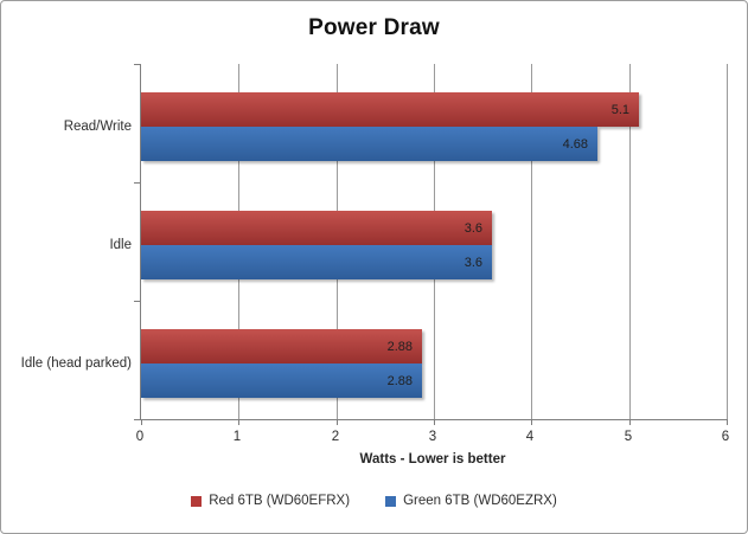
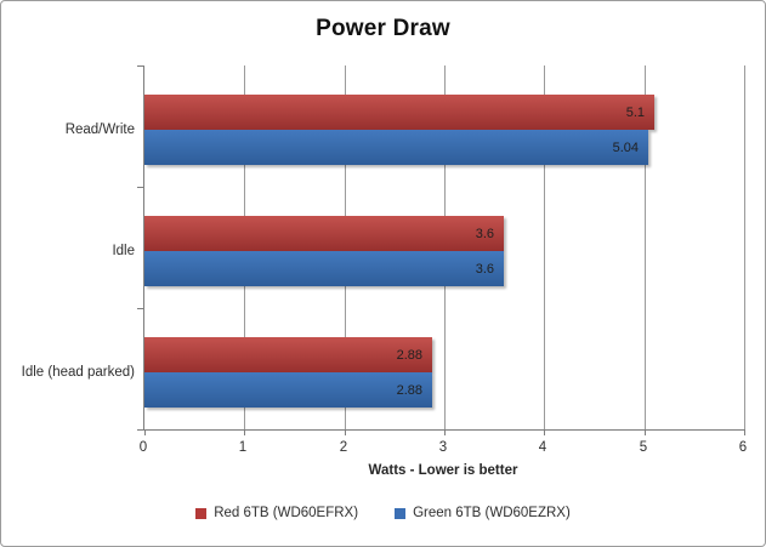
Green 6TB (WD60EZRX)/Read/Write: 4.68 -> 5.04
